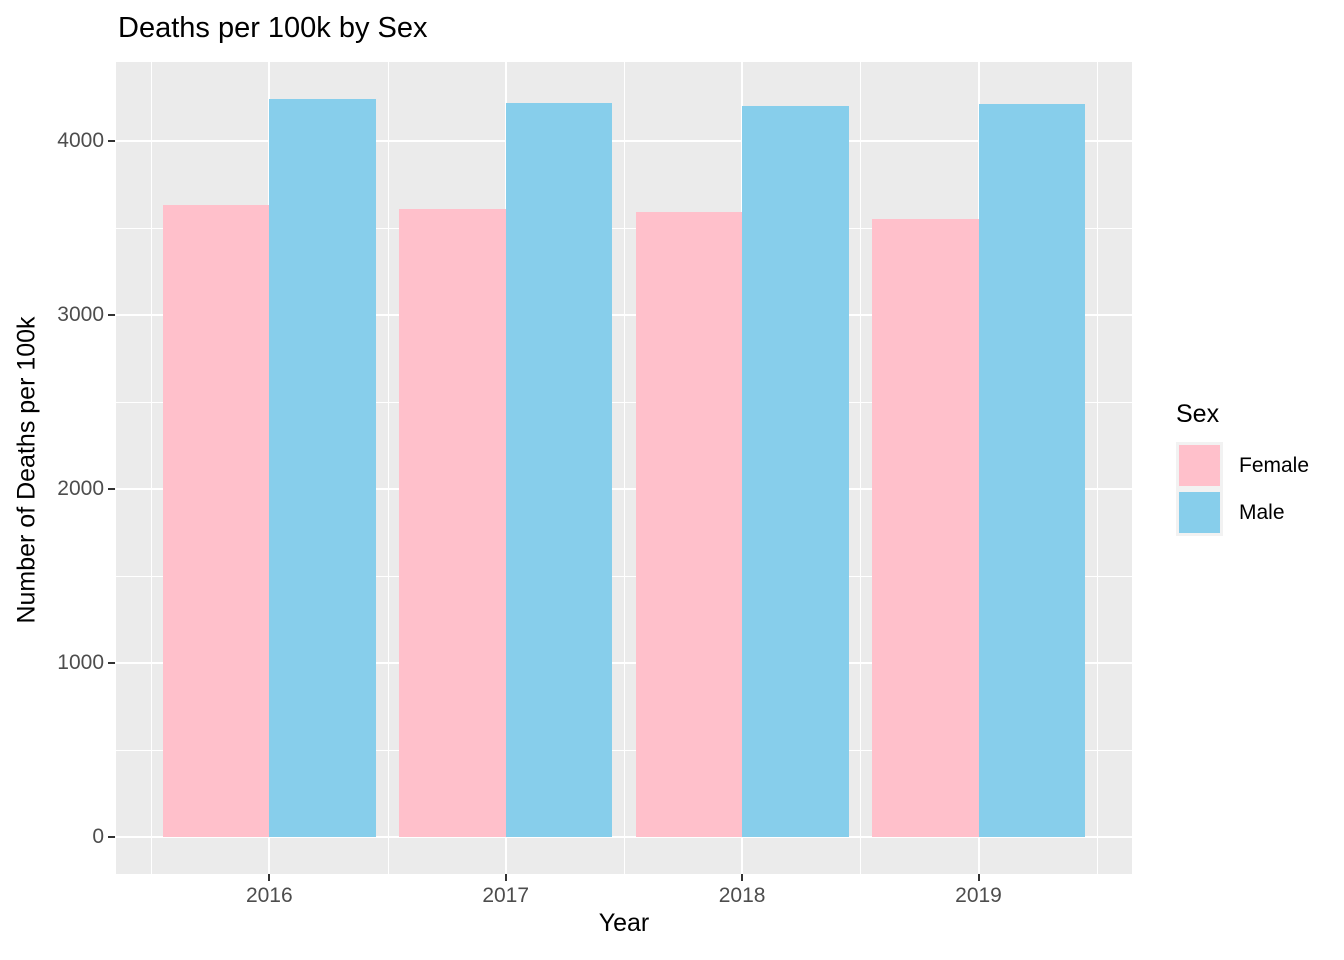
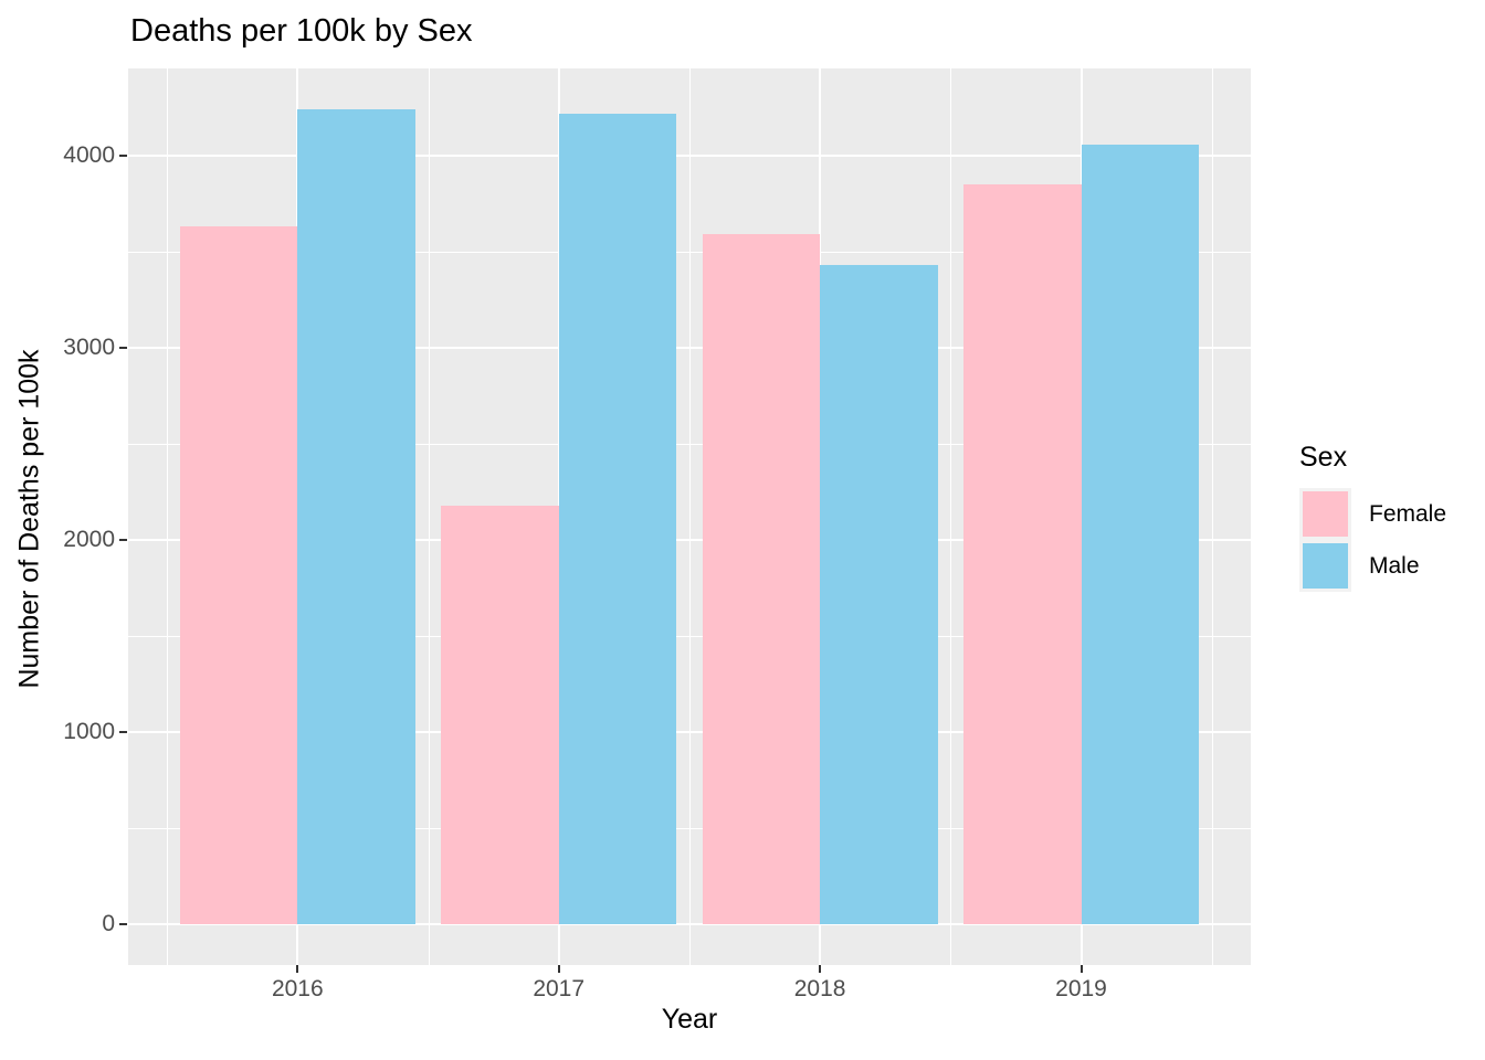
Female/2017: 3610 -> 2180
Male/2018: 4200 -> 3430
Female/2019: 3550 -> 3850
Male/2019: 4210 -> 4060
